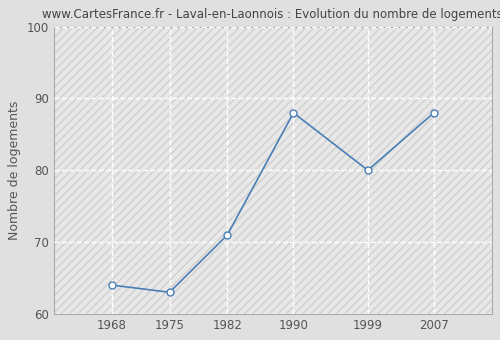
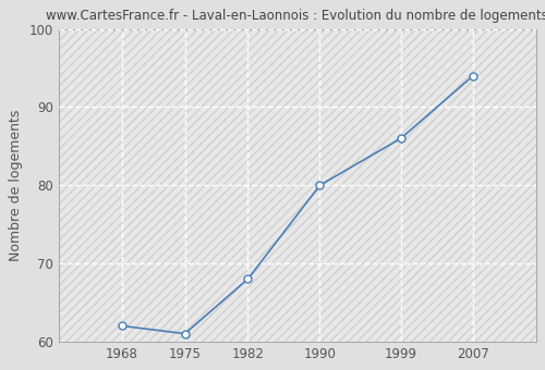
1968: 64 -> 62
1975: 63 -> 61
1982: 71 -> 68
1990: 88 -> 80
1999: 80 -> 86
2007: 88 -> 94
